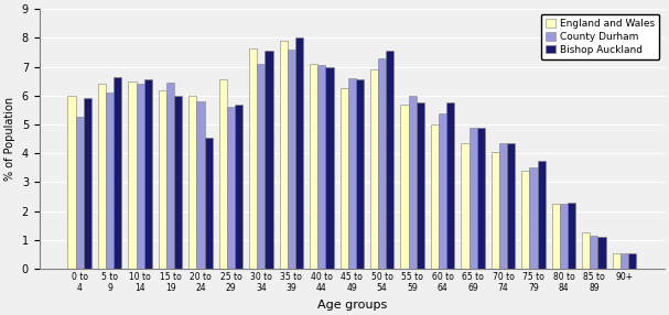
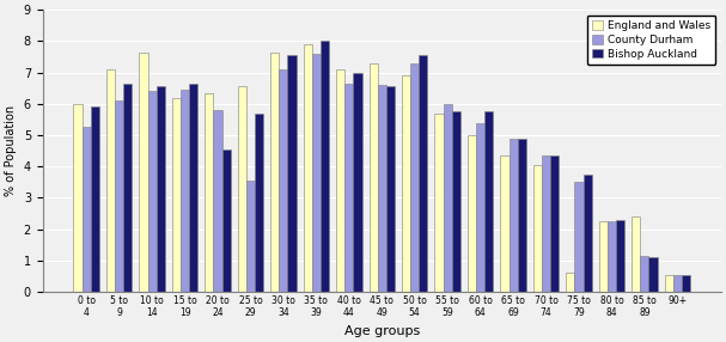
England and Wales/5 to 9: 6.40 -> 7.10
England and Wales/10 to 14: 6.50 -> 7.65
Bishop Auckland/15 to 19: 6.00 -> 6.65
England and Wales/20 to 24: 6.00 -> 6.35
County Durham/25 to 29: 5.60 -> 3.55
County Durham/40 to 44: 7.05 -> 6.65
England and Wales/45 to 49: 6.25 -> 7.30
England and Wales/75 to 79: 3.40 -> 0.60
England and Wales/85 to 89: 1.25 -> 2.40
